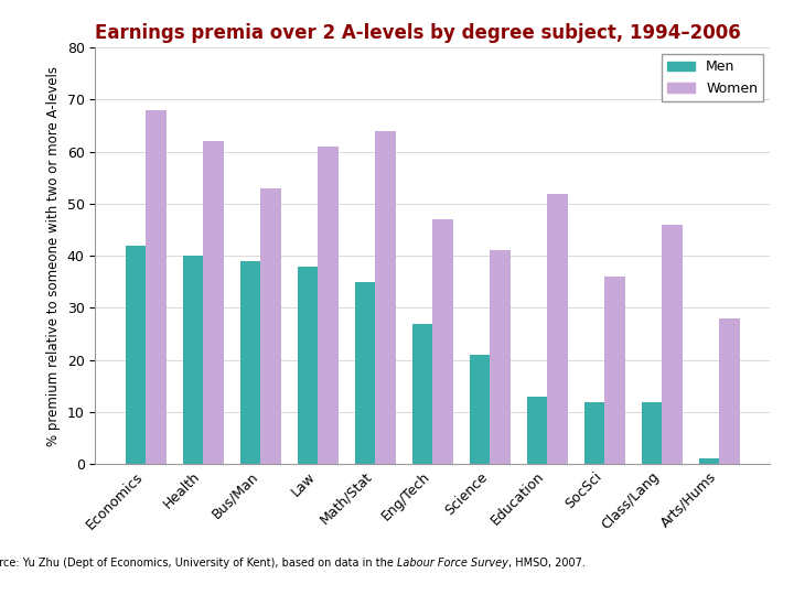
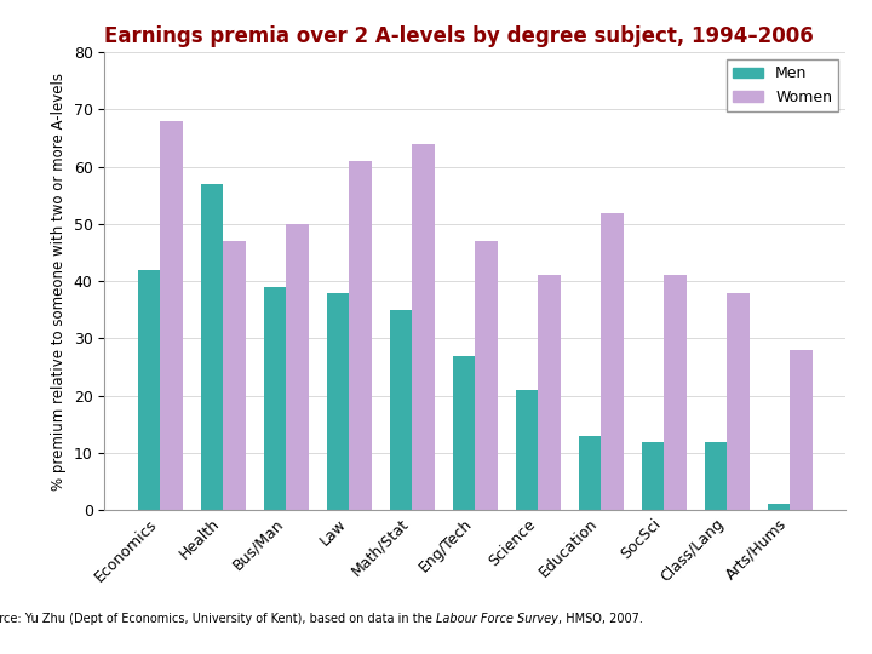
Men/Health: 40 -> 57
Women/Health: 62 -> 47
Women/Bus/Man: 53 -> 50
Women/SocSci: 36 -> 41
Women/Class/Lang: 46 -> 38
